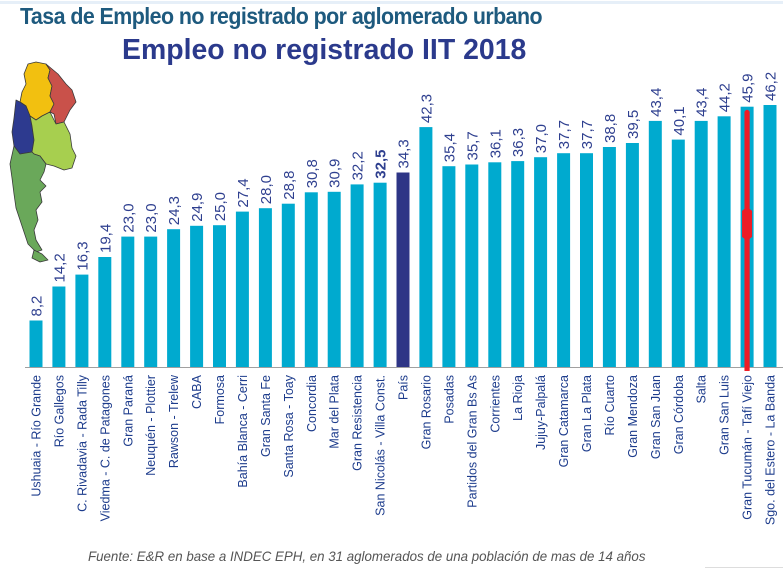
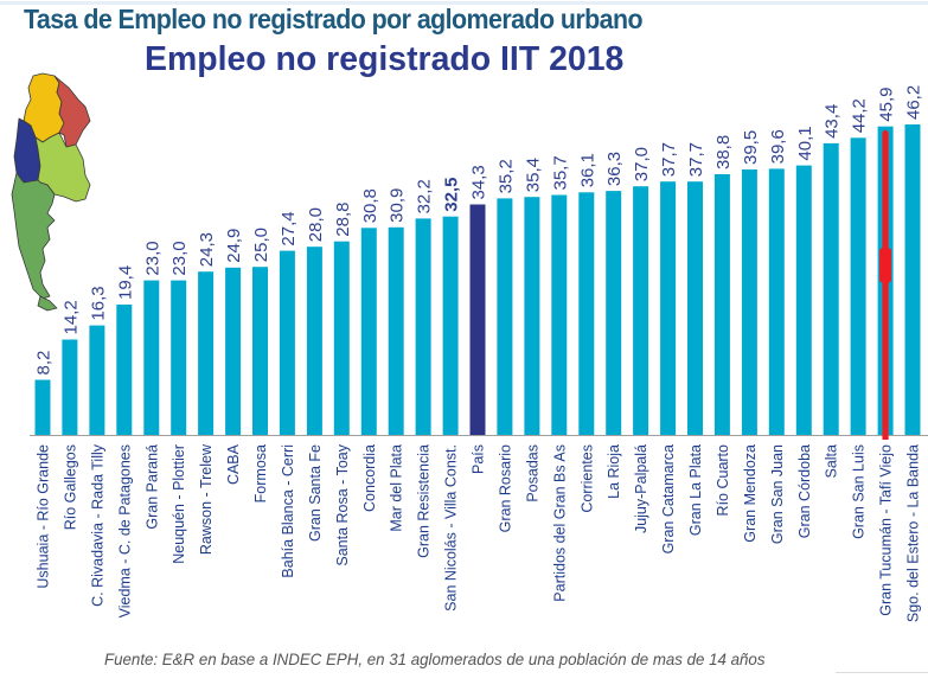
Gran Rosario: 42,3 -> 35,2
Gran San Juan: 43,4 -> 39,6
